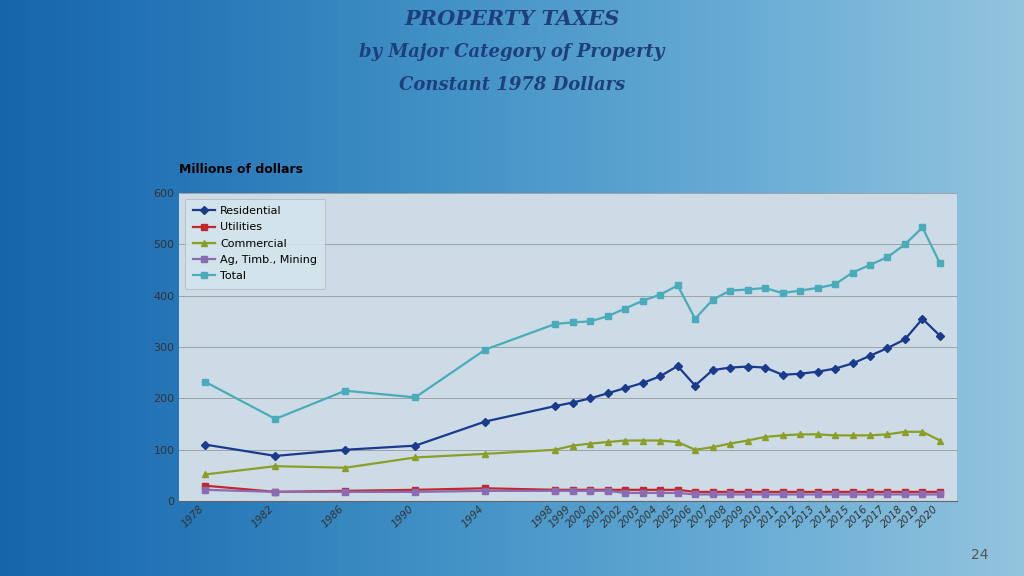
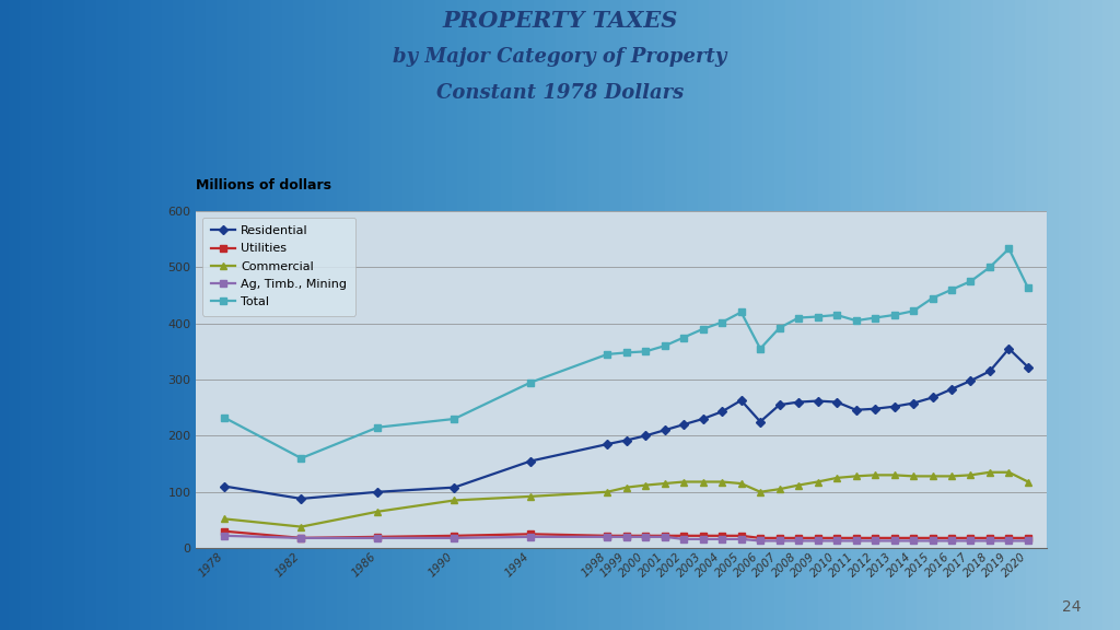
Commercial/1982: 68 -> 38
Total/1990: 202 -> 230
